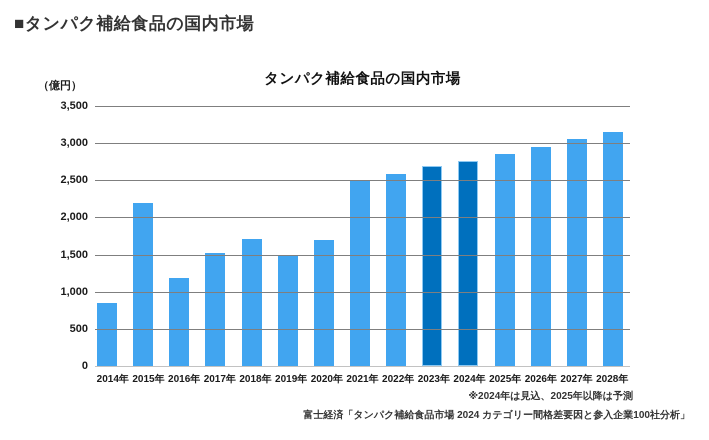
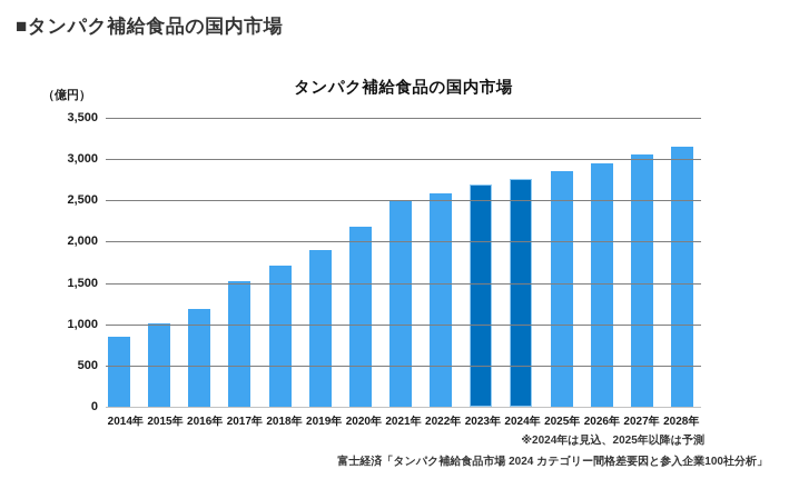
2015年: 2200 -> 1000
2019年: 1500 -> 1900
2020年: 1700 -> 2200
